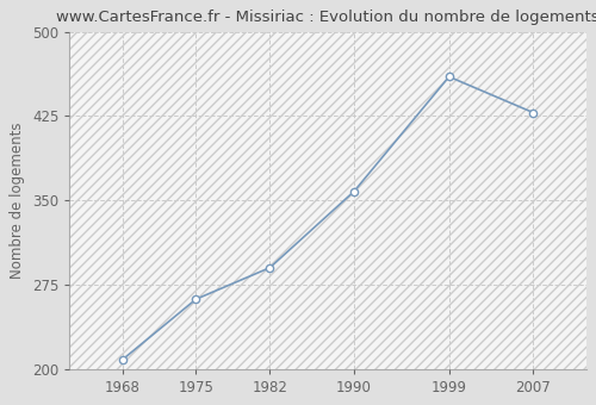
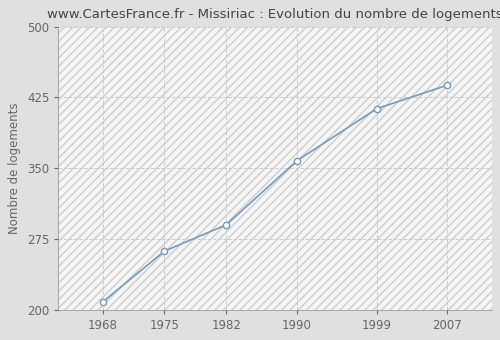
1999: 460 -> 413
2007: 428 -> 438
